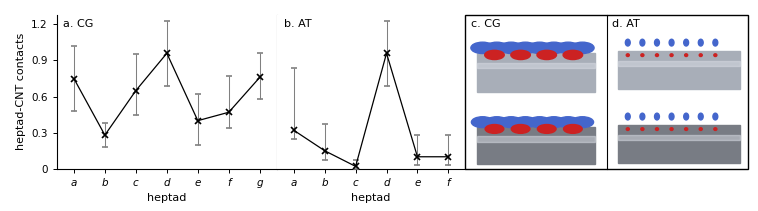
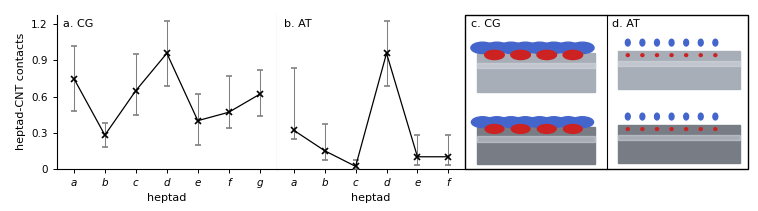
g: 0.76 -> 0.62
